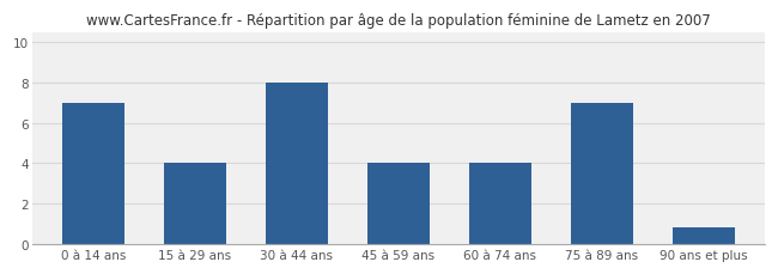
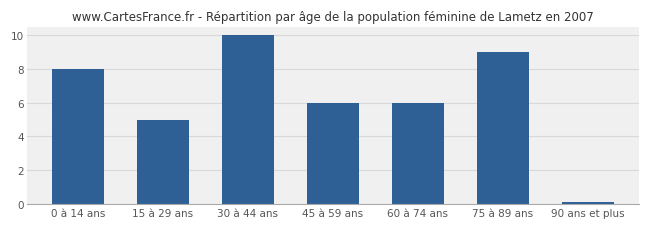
0 à 14 ans: 7.0 -> 8.0
15 à 29 ans: 4.0 -> 5.0
30 à 44 ans: 8.0 -> 10.0
45 à 59 ans: 4.0 -> 6.0
60 à 74 ans: 4.0 -> 6.0
75 à 89 ans: 7.0 -> 9.0
90 ans et plus: 0.8 -> 0.1
